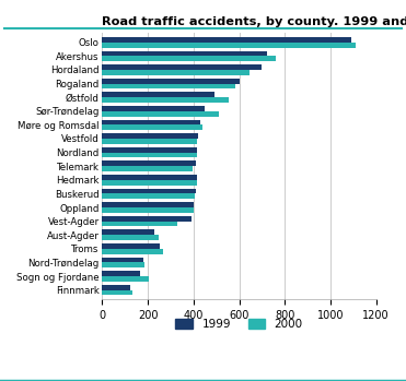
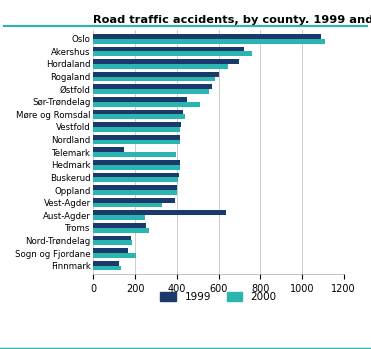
1999/Østfold: 490 -> 570
1999/Telemark: 410 -> 145
1999/Aust-Agder: 230 -> 635
